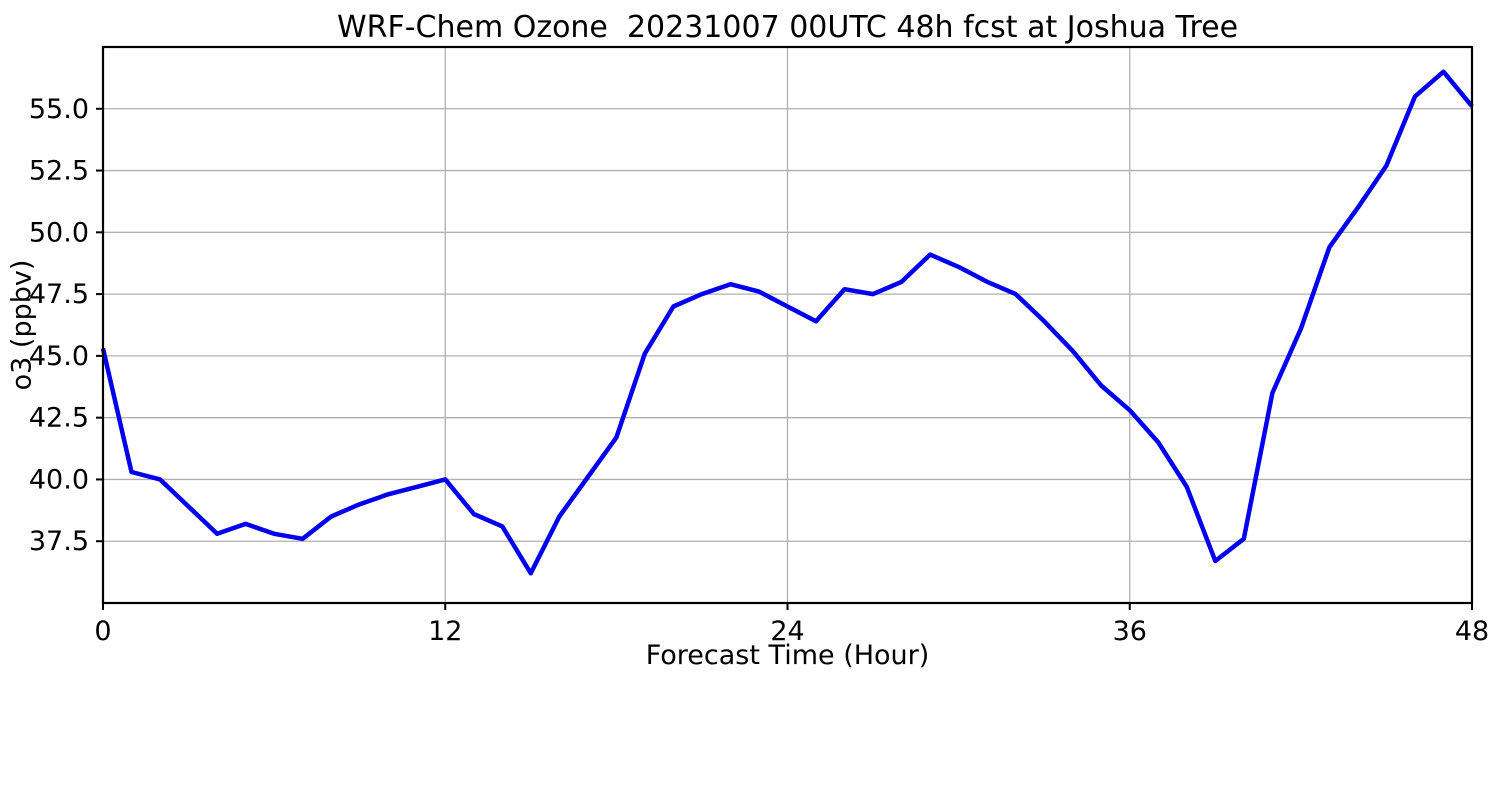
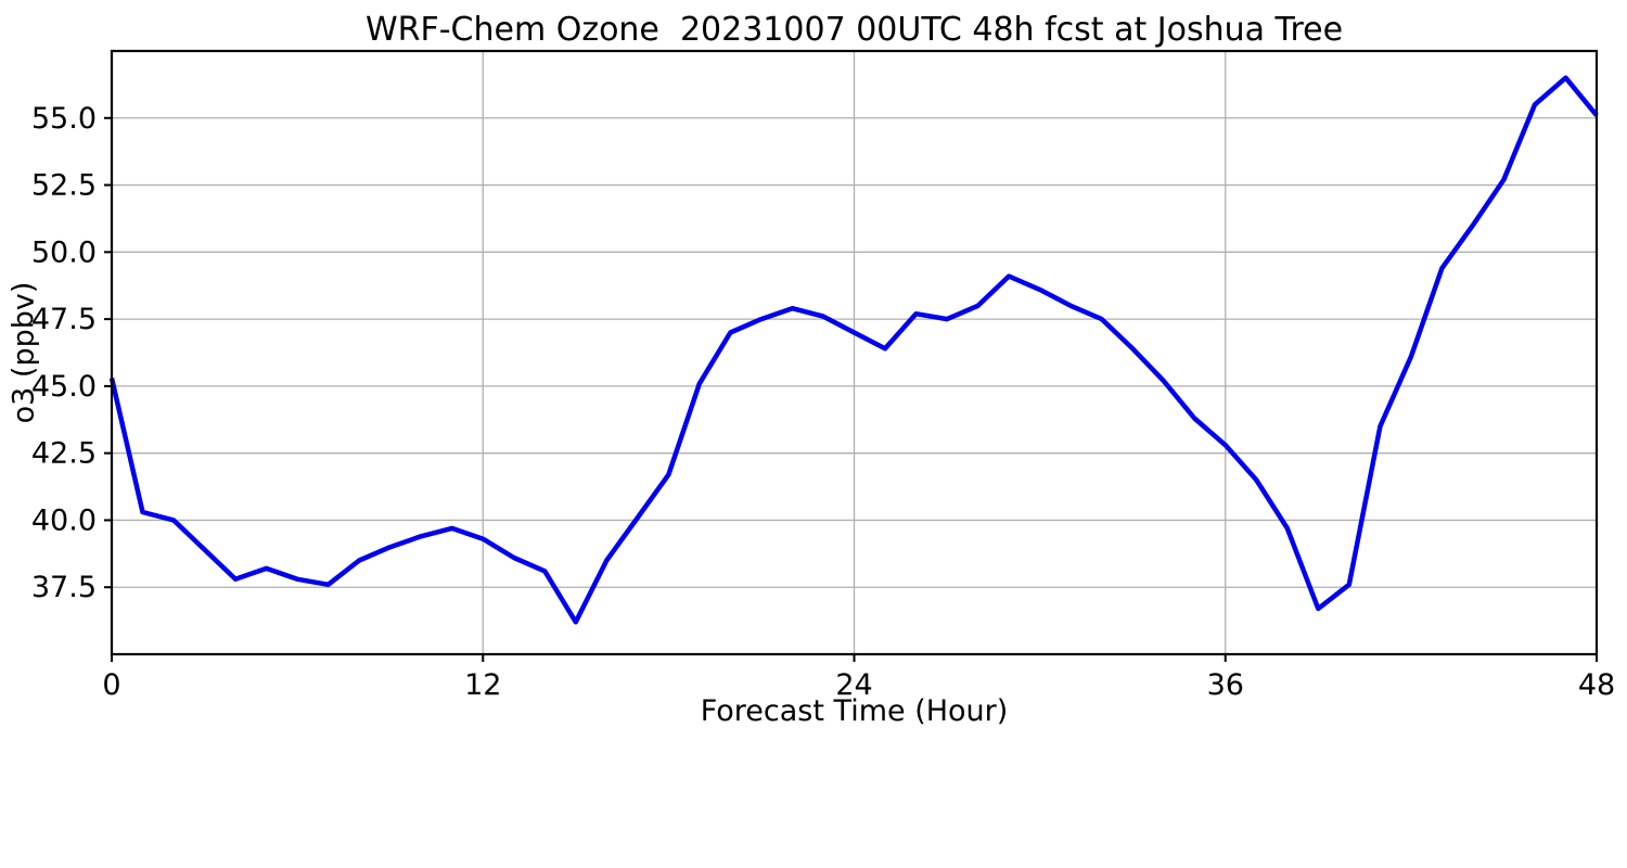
12: 40.0 -> 39.3
